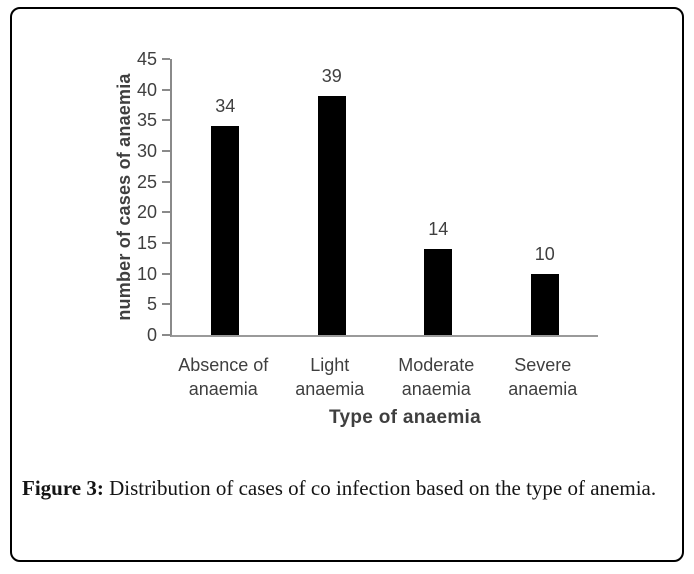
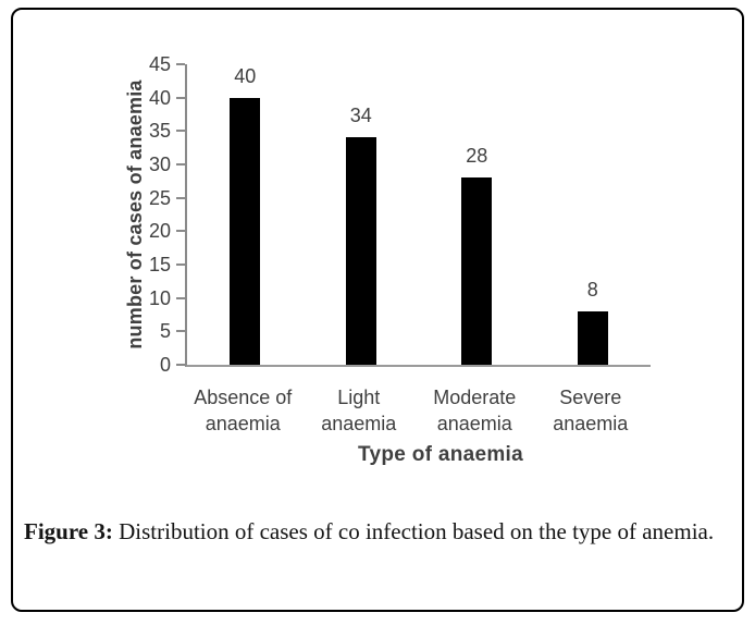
Absence of anaemia: 34 -> 40
Light anaemia: 39 -> 34
Moderate anaemia: 14 -> 28
Severe anaemia: 10 -> 8
